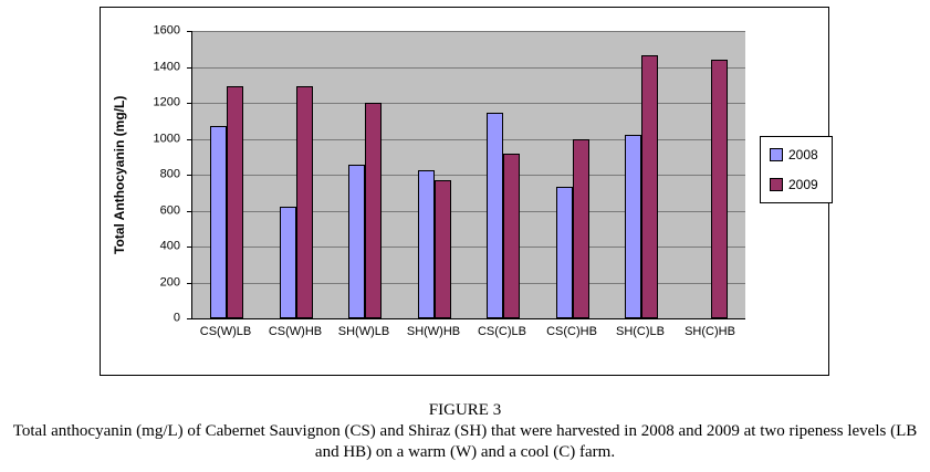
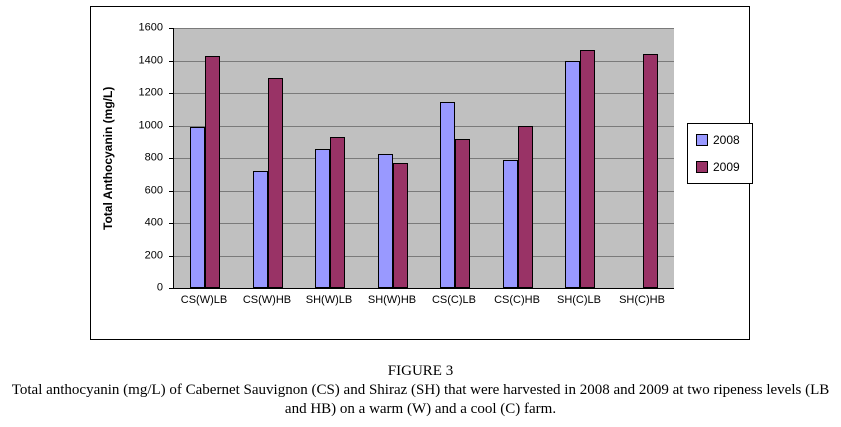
2008/CS(W)LB: 1070 -> 990
2009/CS(W)LB: 1290 -> 1430
2008/CS(W)HB: 620 -> 720
2009/SH(W)LB: 1200 -> 930
2008/CS(C)HB: 730 -> 780
2008/SH(C)LB: 1020 -> 1400
